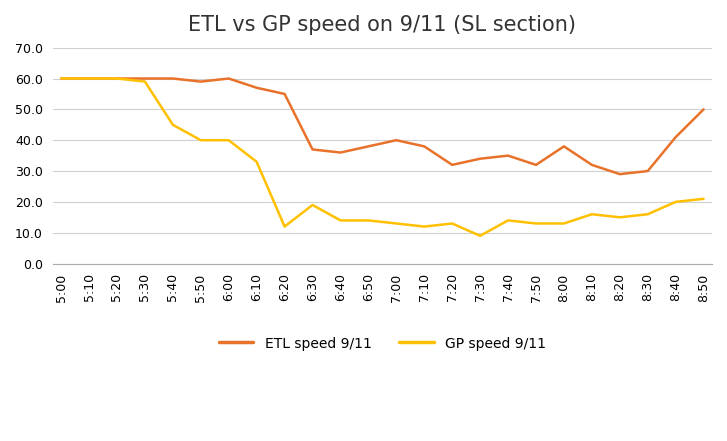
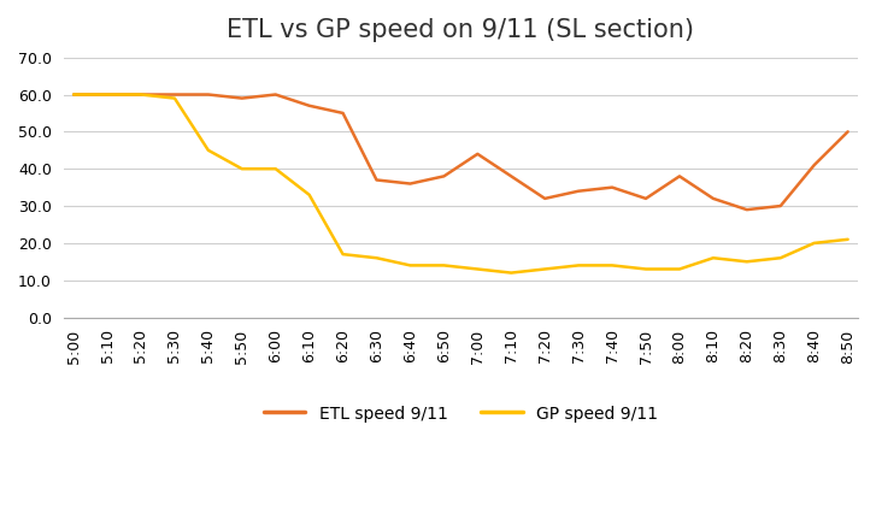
GP speed 9/11/6:20: 12 -> 17
GP speed 9/11/6:30: 19 -> 16
ETL speed 9/11/7:00: 40 -> 44
GP speed 9/11/7:30: 9 -> 14
